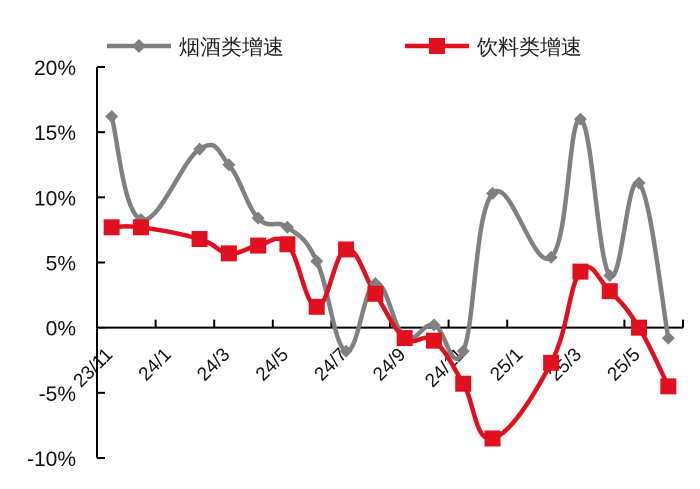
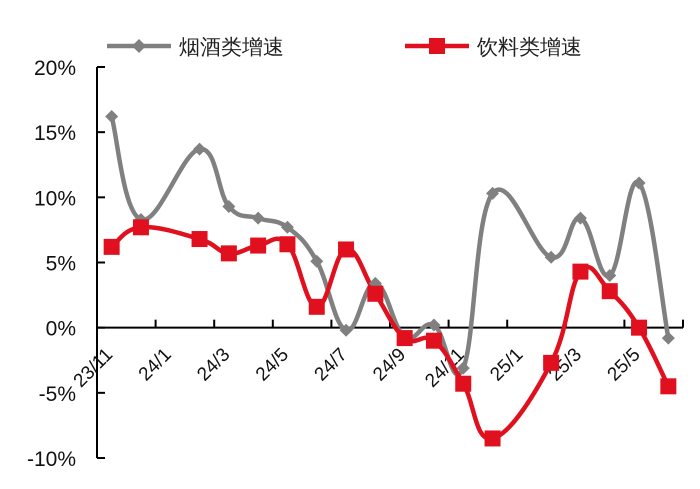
饮料类增速/23/11: 7.7% -> 6.2%
烟酒类增速/24/3: 12.5% -> 9.3%
烟酒类增速/24/7: -1.8% -> -0.2%
烟酒类增速/24/11: -1.8% -> -3.1%
烟酒类增速/25/3: 16.0% -> 8.4%
